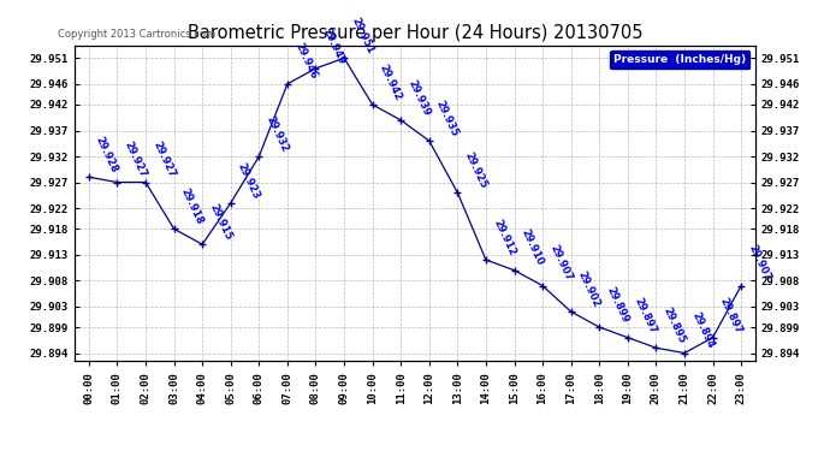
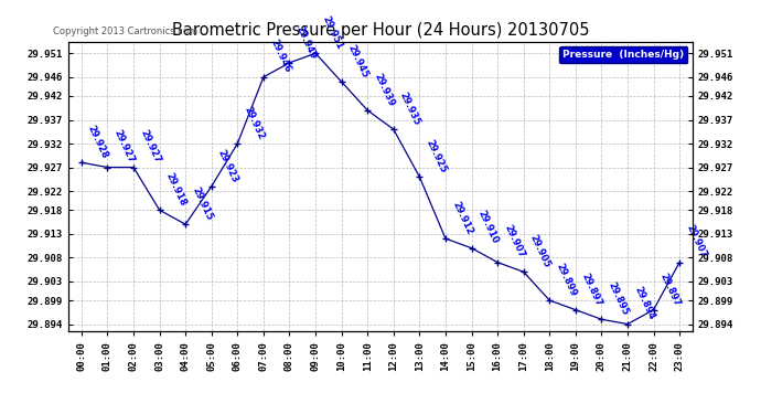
10:00: 29.942 -> 29.945
17:00: 29.902 -> 29.905
